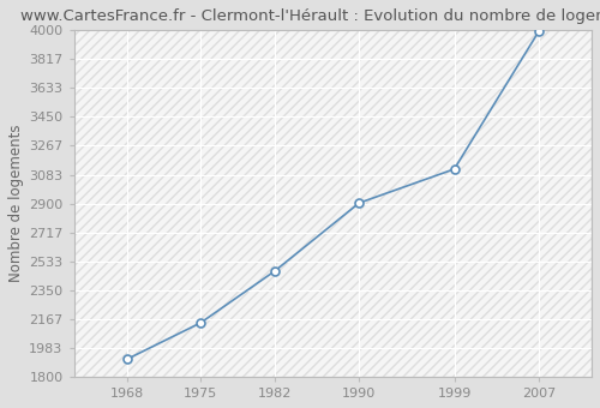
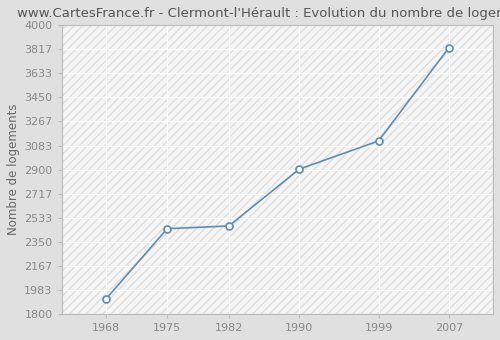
1975: 2140 -> 2450
2007: 3990 -> 3830
